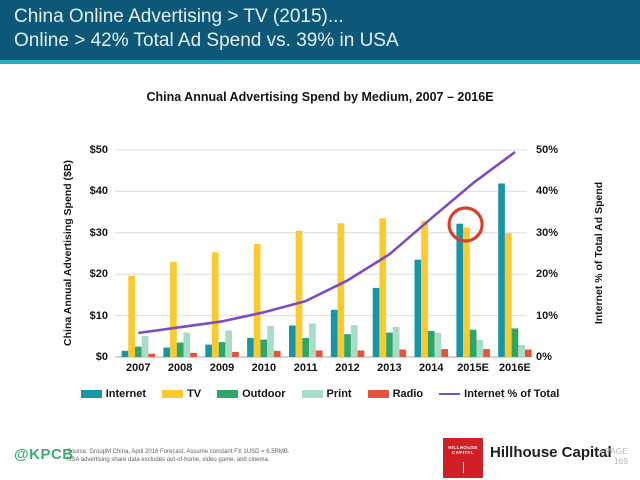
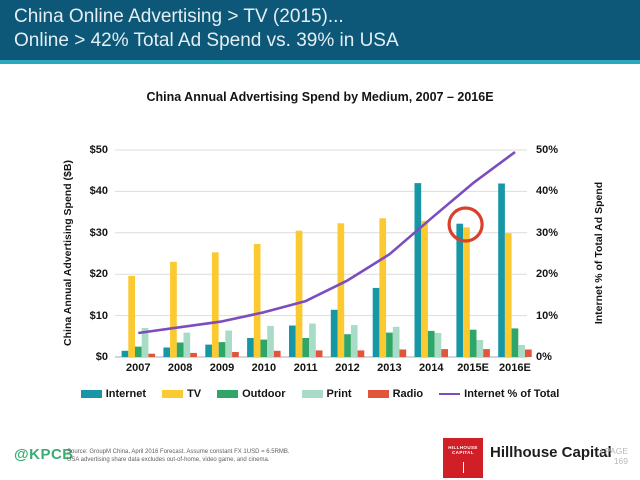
Print/2007: 5% -> 7%
Internet/2014: 24% -> 42%
